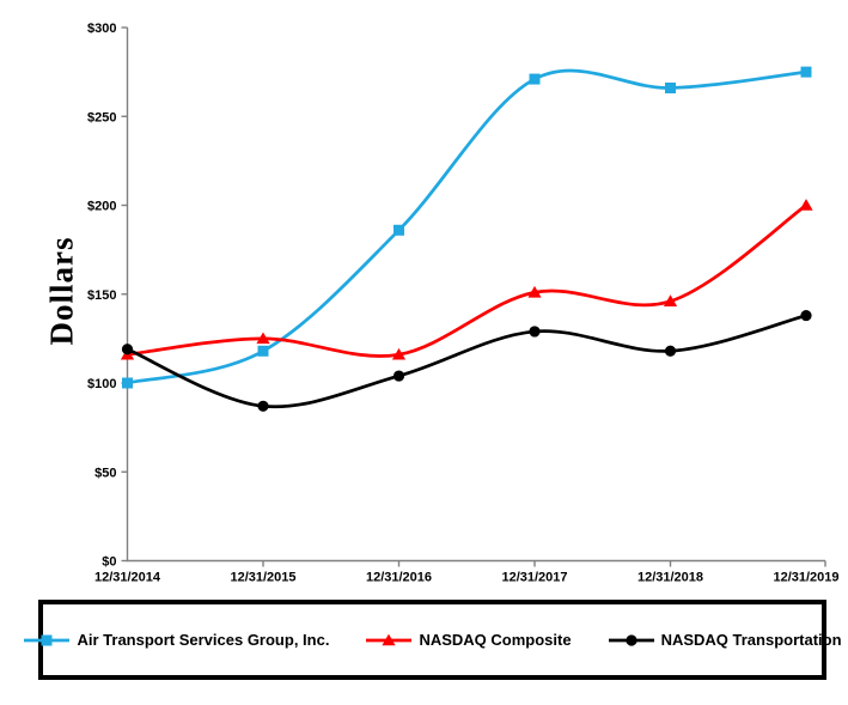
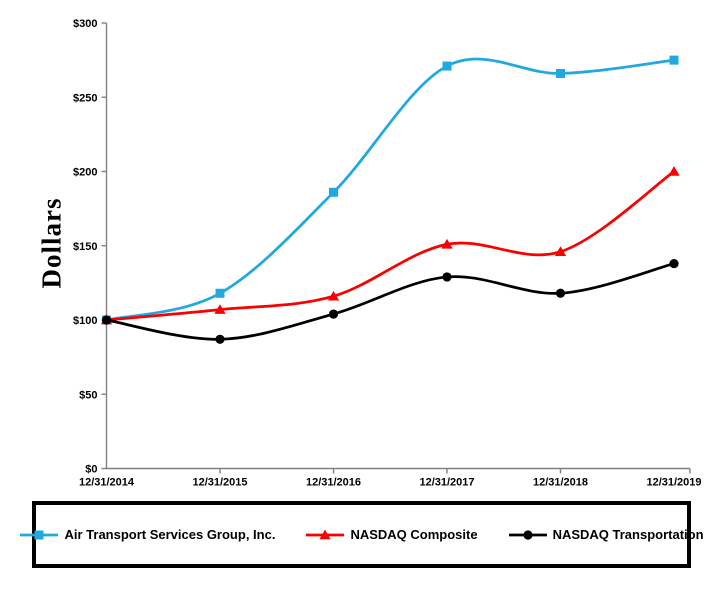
NASDAQ Composite/12/31/2014: $116 -> $100
NASDAQ Transportation/12/31/2014: $119 -> $100
NASDAQ Composite/12/31/2015: $125 -> $107
